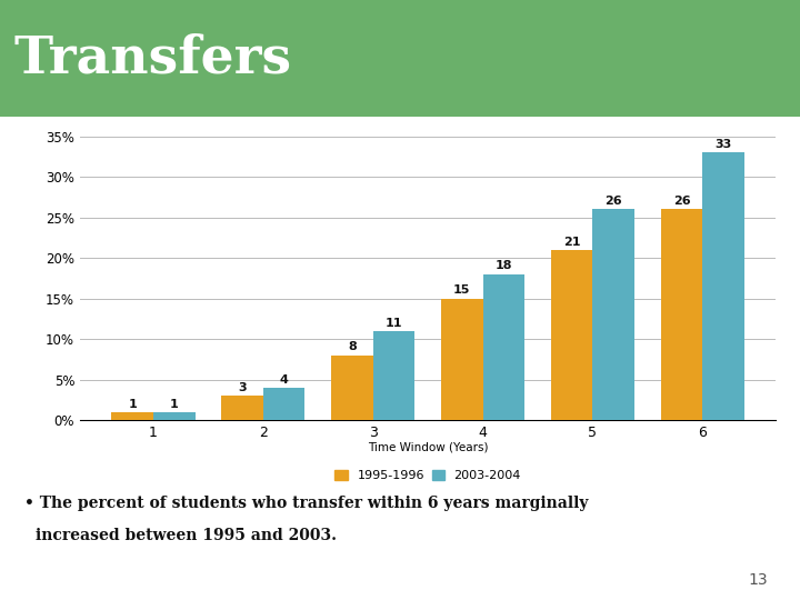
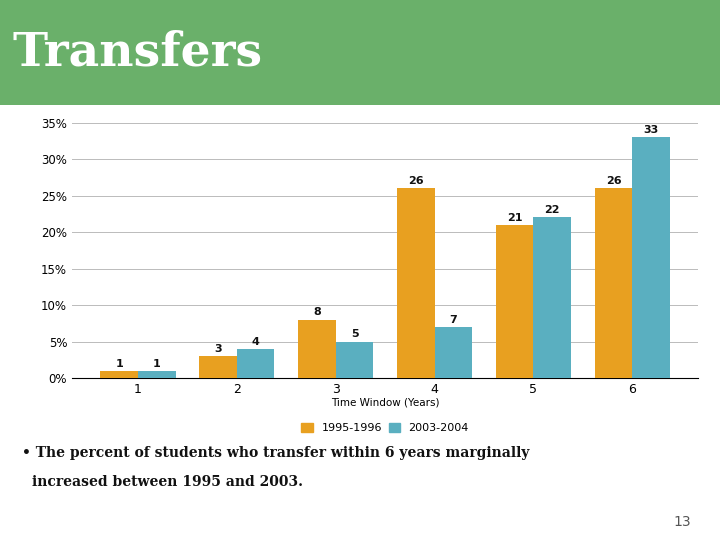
2003-2004/3: 11 -> 5
1995-1996/4: 15 -> 26
2003-2004/4: 18 -> 7
2003-2004/5: 26 -> 22
